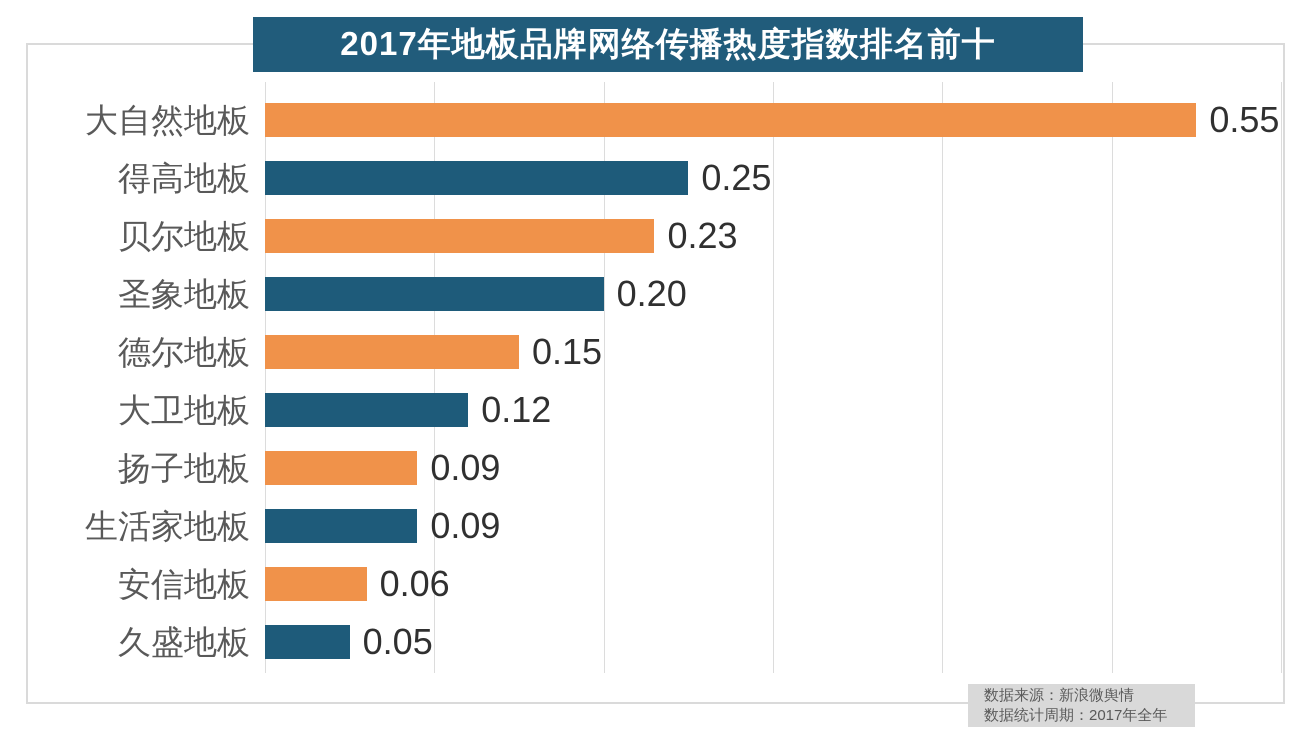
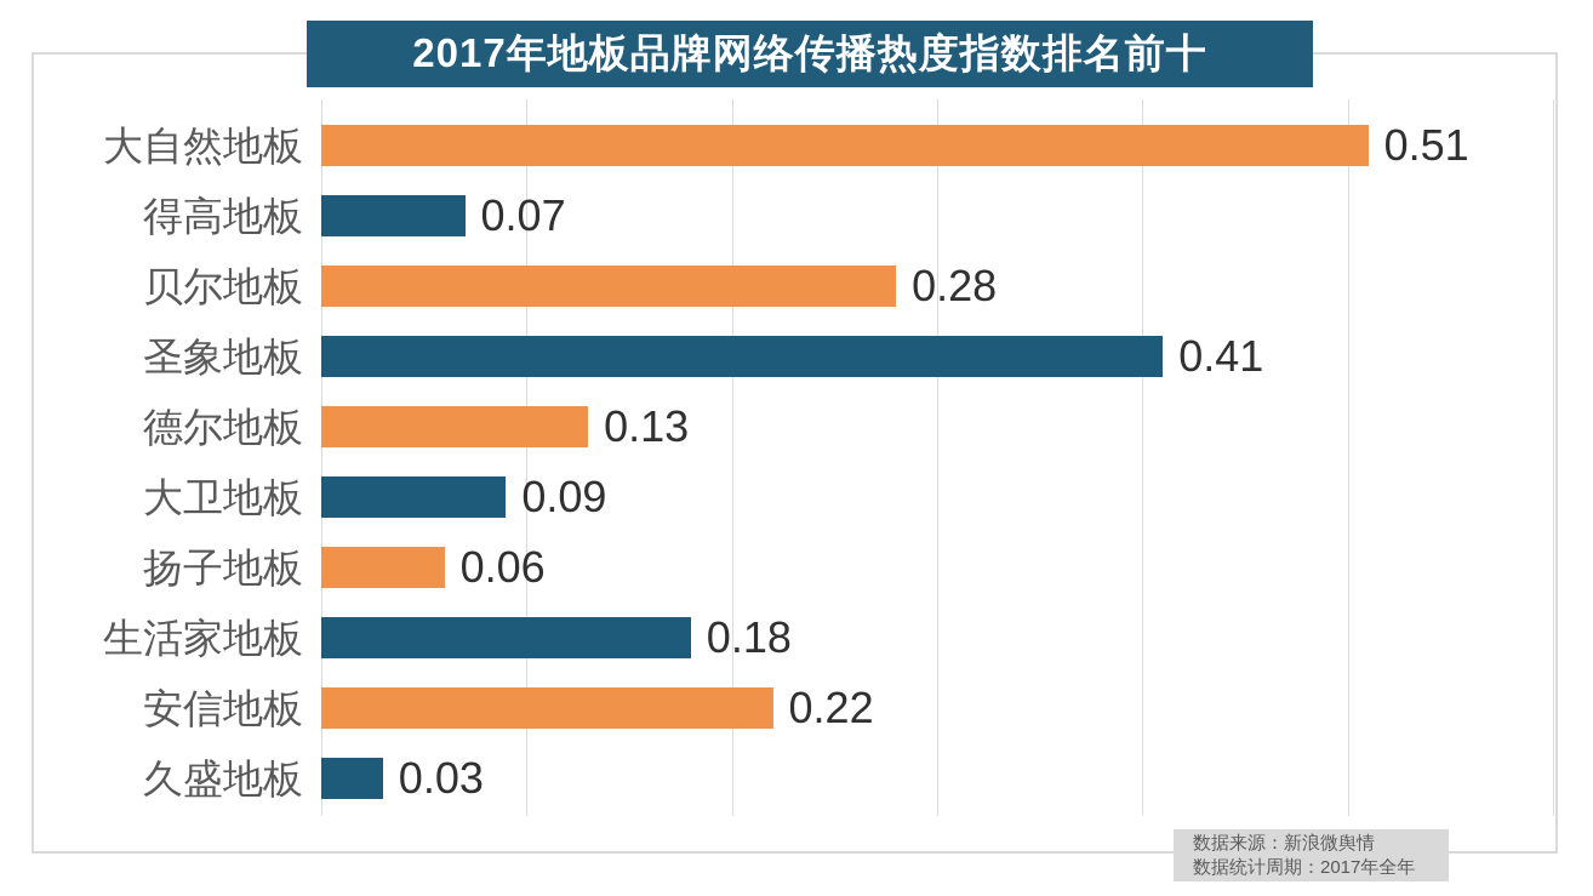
大自然地板: 0.55 -> 0.51
得高地板: 0.25 -> 0.07
贝尔地板: 0.23 -> 0.28
圣象地板: 0.20 -> 0.41
德尔地板: 0.15 -> 0.13
大卫地板: 0.12 -> 0.09
扬子地板: 0.09 -> 0.06
生活家地板: 0.09 -> 0.18
安信地板: 0.06 -> 0.22
久盛地板: 0.05 -> 0.03
